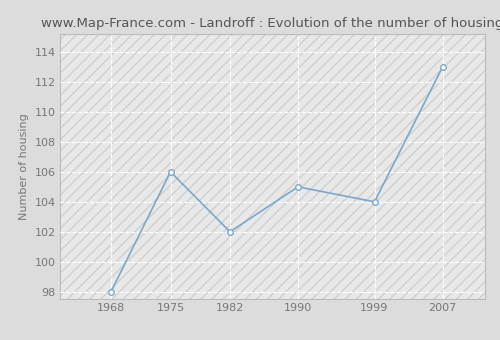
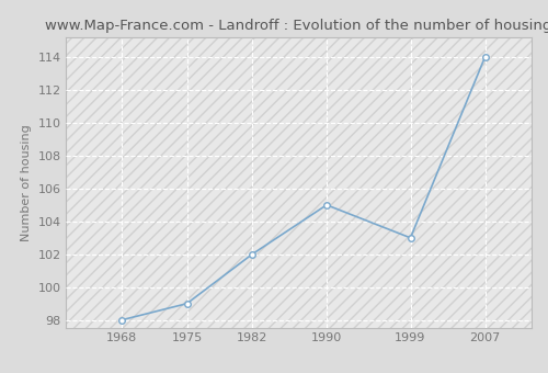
1975: 106 -> 99
1999: 104 -> 103
2007: 113 -> 114
